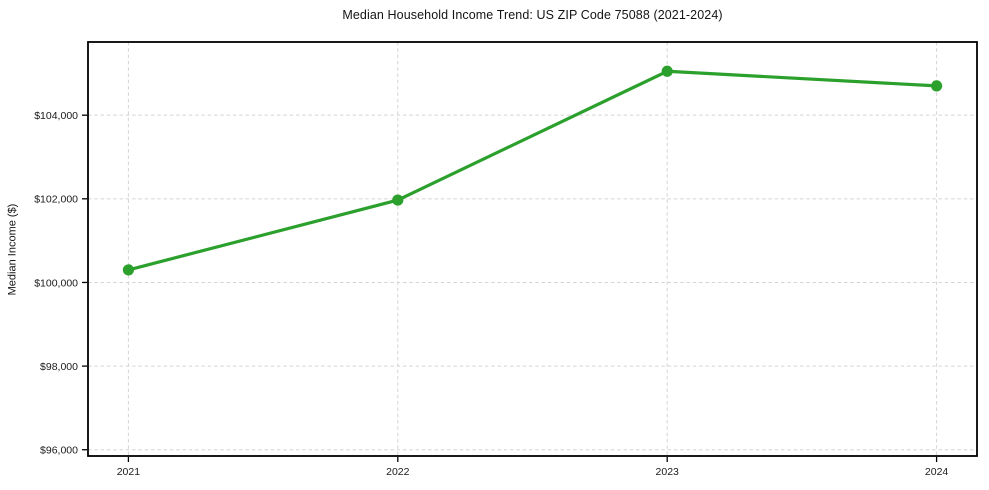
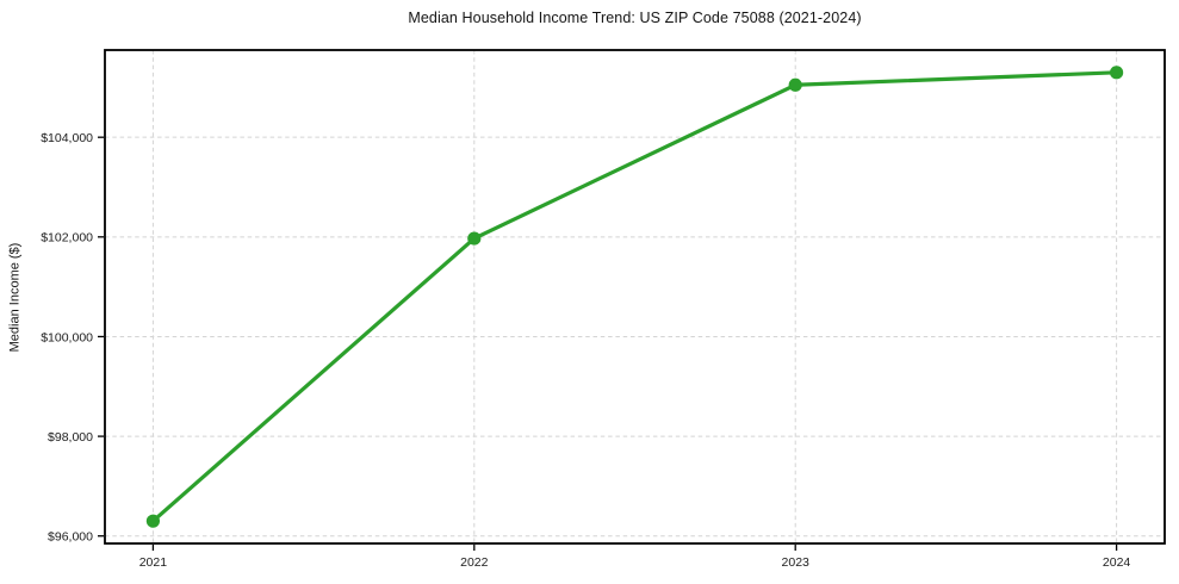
2021: $100300 -> $96300
2024: $104700 -> $105300
